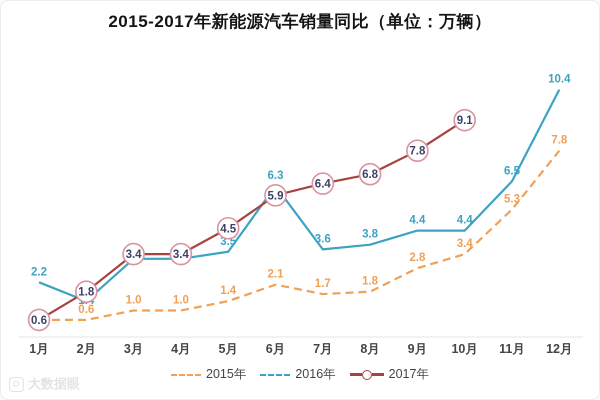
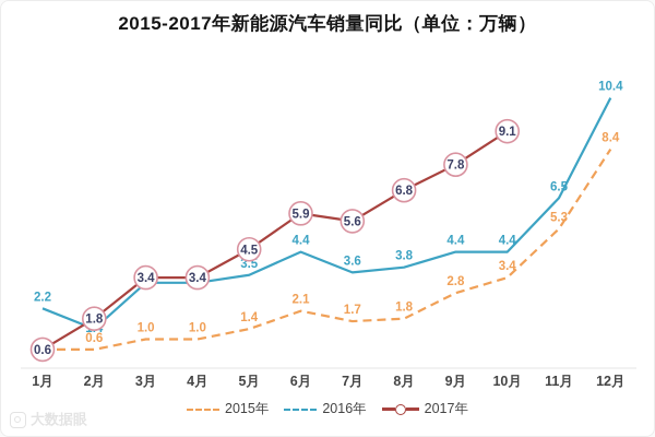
2016年/6月: 6.3 -> 4.4
2017年/7月: 6.4 -> 5.6
2015年/12月: 7.8 -> 8.4
